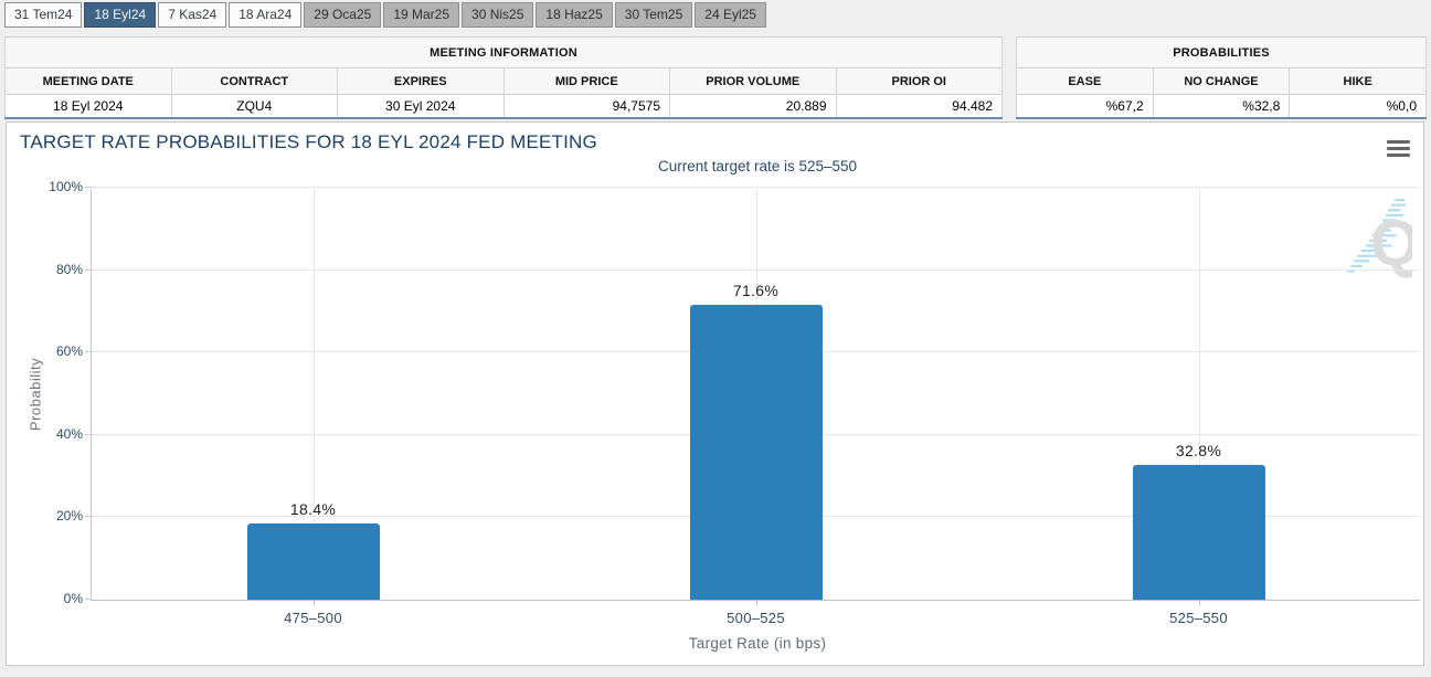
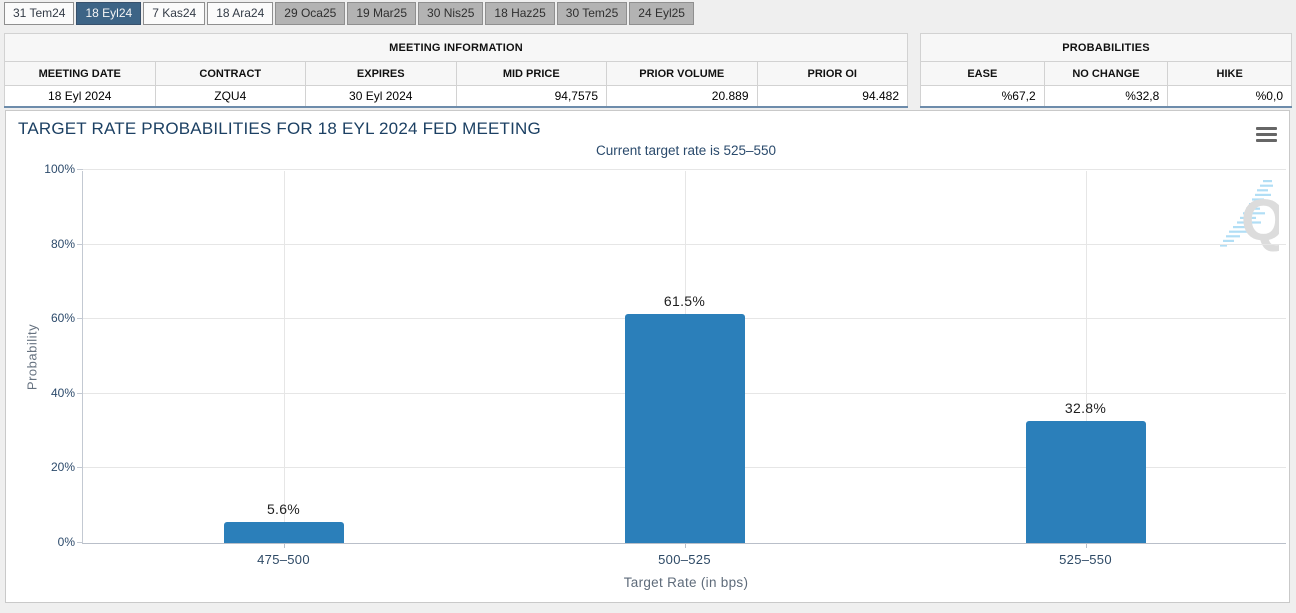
475–500: 18.4% -> 5.6%
500–525: 71.6% -> 61.5%
